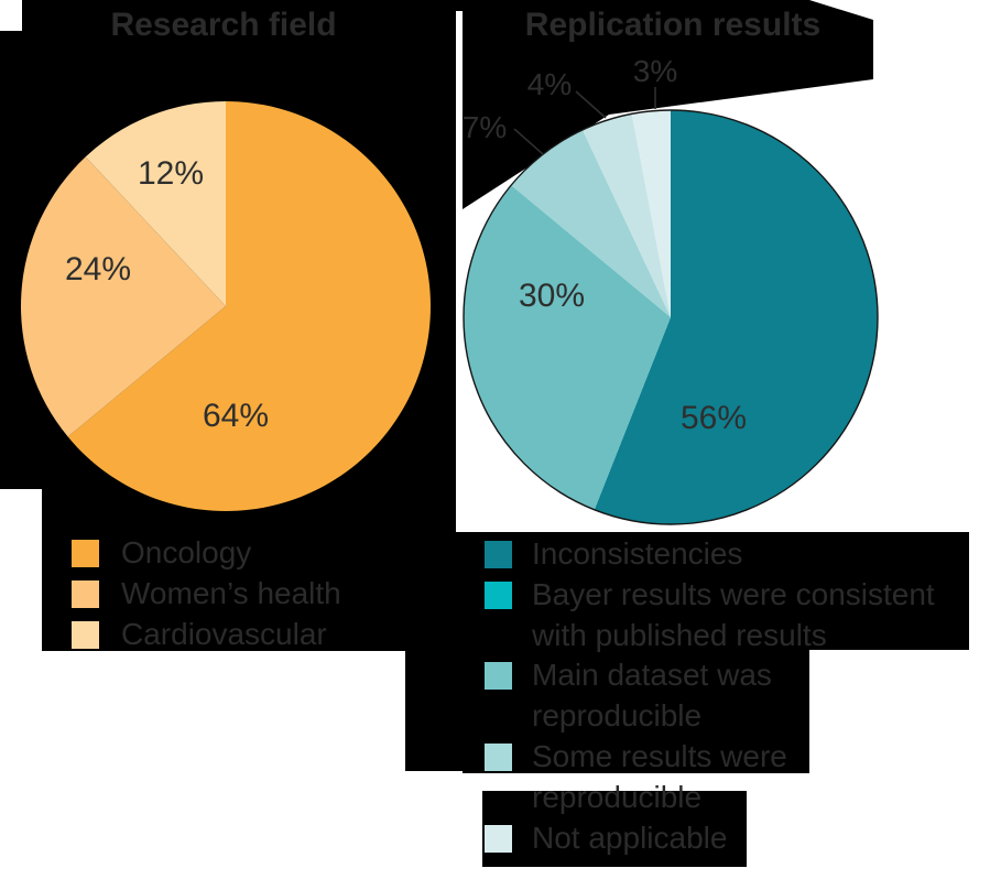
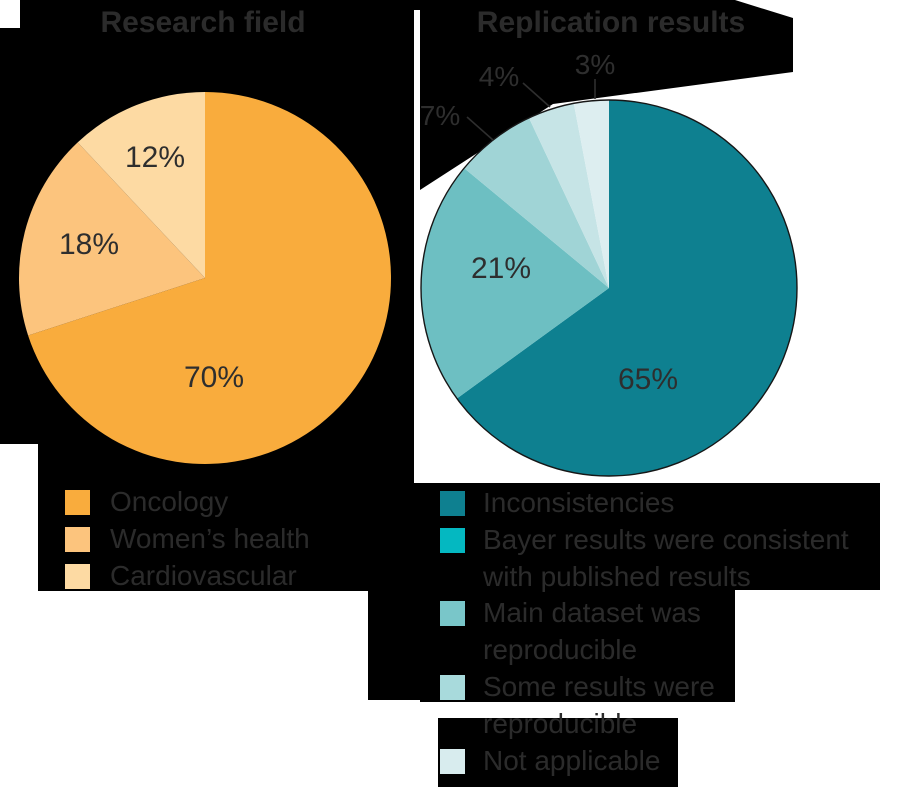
Research field/Oncology: 64% -> 70%
Research field/Women’s health: 24% -> 18%
Replication results/Inconsistencies: 56% -> 65%
Replication results/Bayer results were consistent with published results: 30% -> 21%
